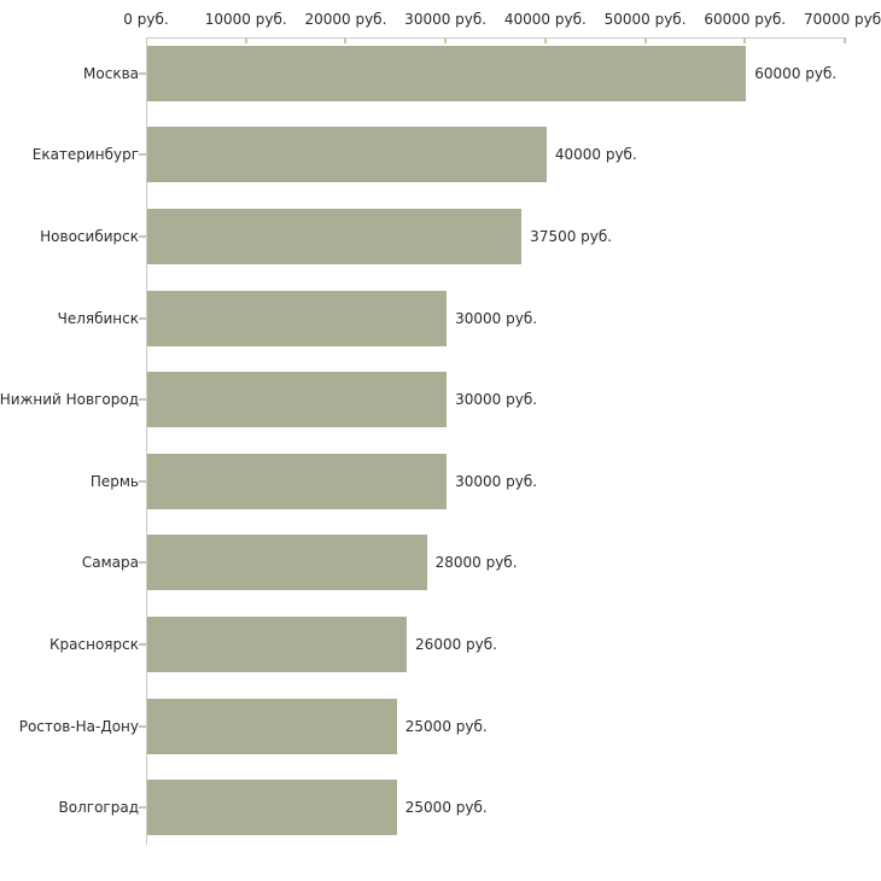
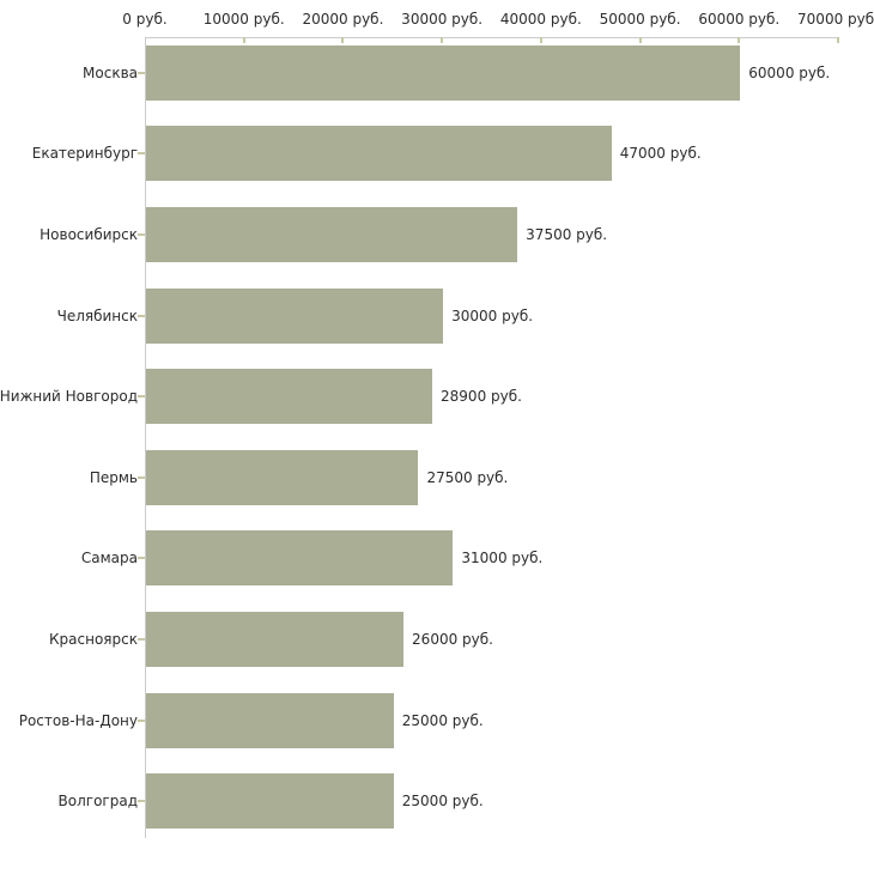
Екатеринбург: 40000 -> 47000
Нижний Новгород: 30000 -> 28900
Пермь: 30000 -> 27500
Самара: 28000 -> 31000
